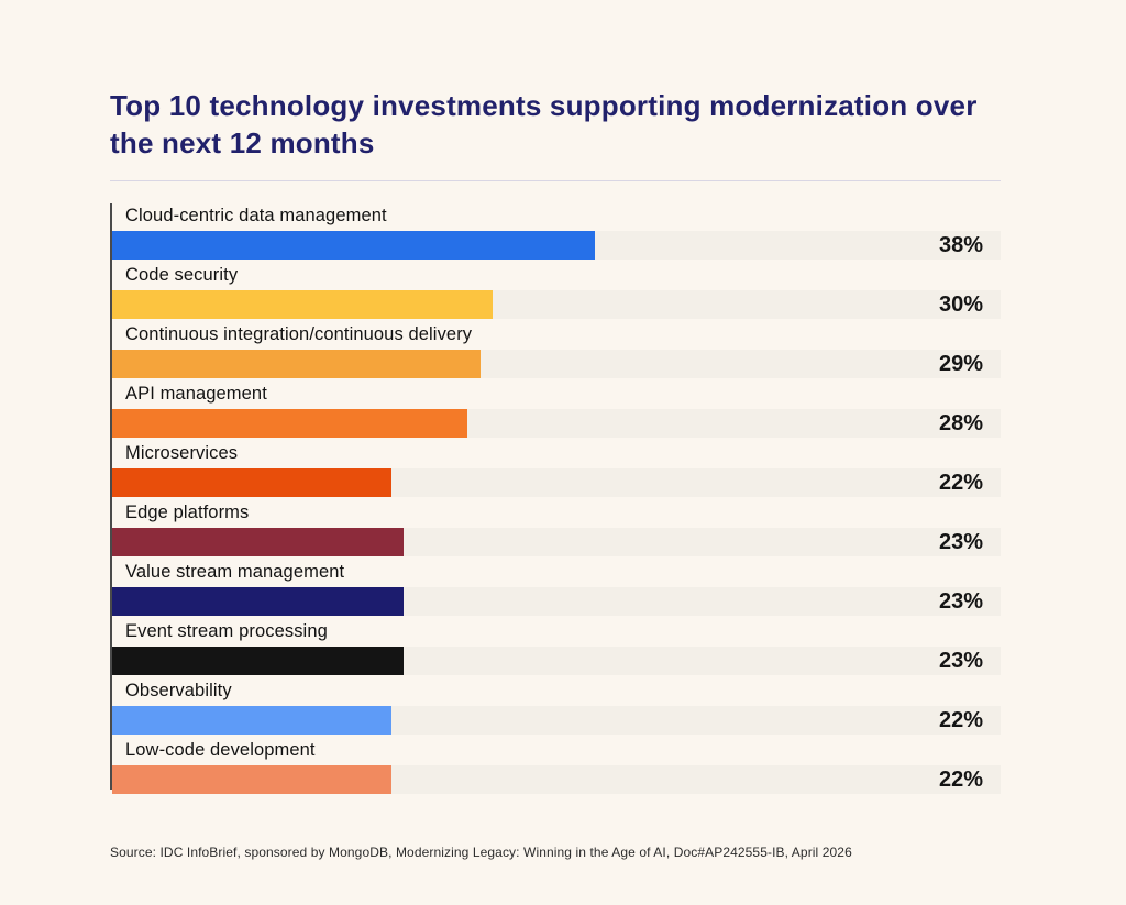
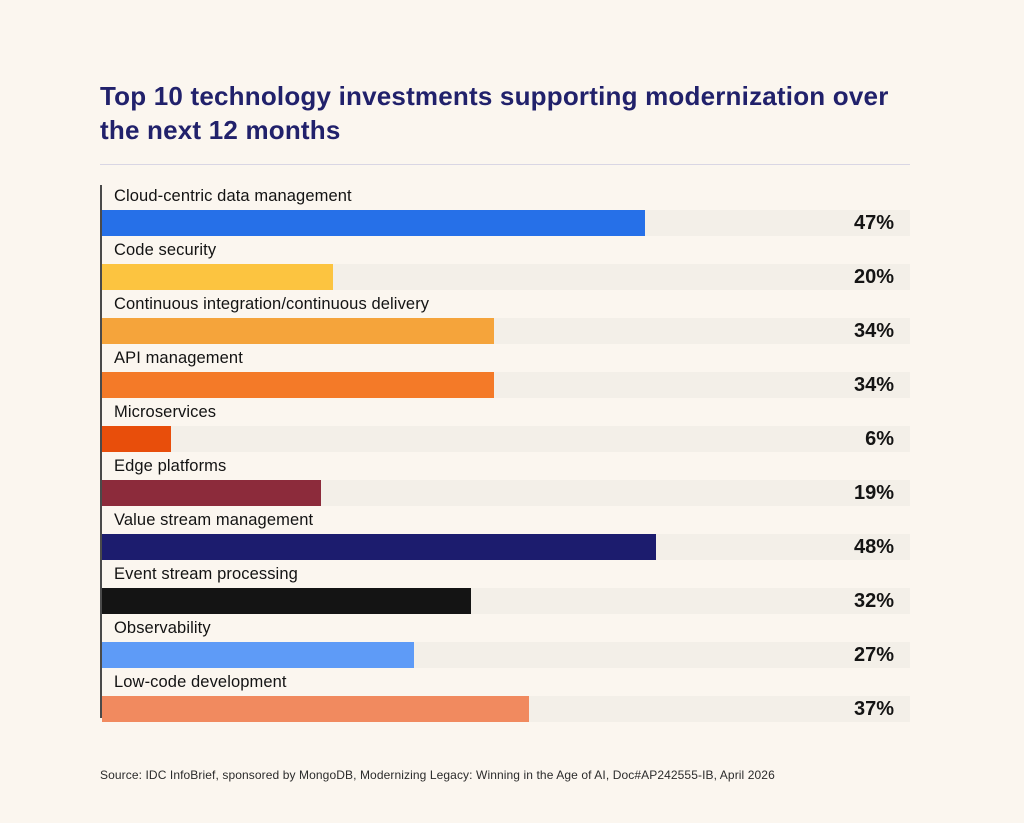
Cloud-centric data management: 38% -> 47%
Code security: 30% -> 20%
Continuous integration/continuous delivery: 29% -> 34%
API management: 28% -> 34%
Microservices: 22% -> 6%
Edge platforms: 23% -> 19%
Value stream management: 23% -> 48%
Event stream processing: 23% -> 32%
Observability: 22% -> 27%
Low-code development: 22% -> 37%
